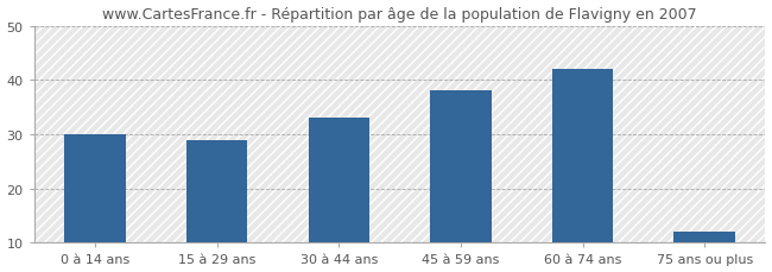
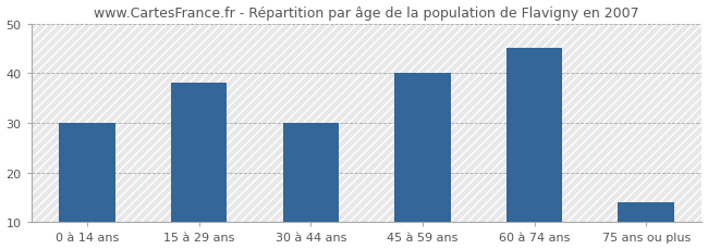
15 à 29 ans: 29 -> 38
30 à 44 ans: 33 -> 30
45 à 59 ans: 38 -> 40
60 à 74 ans: 42 -> 45
75 ans ou plus: 12 -> 14
